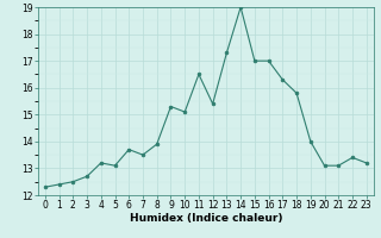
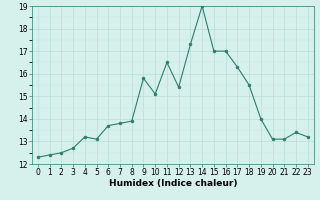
7: 13.5 -> 13.8
9: 15.3 -> 15.8
18: 15.8 -> 15.5
